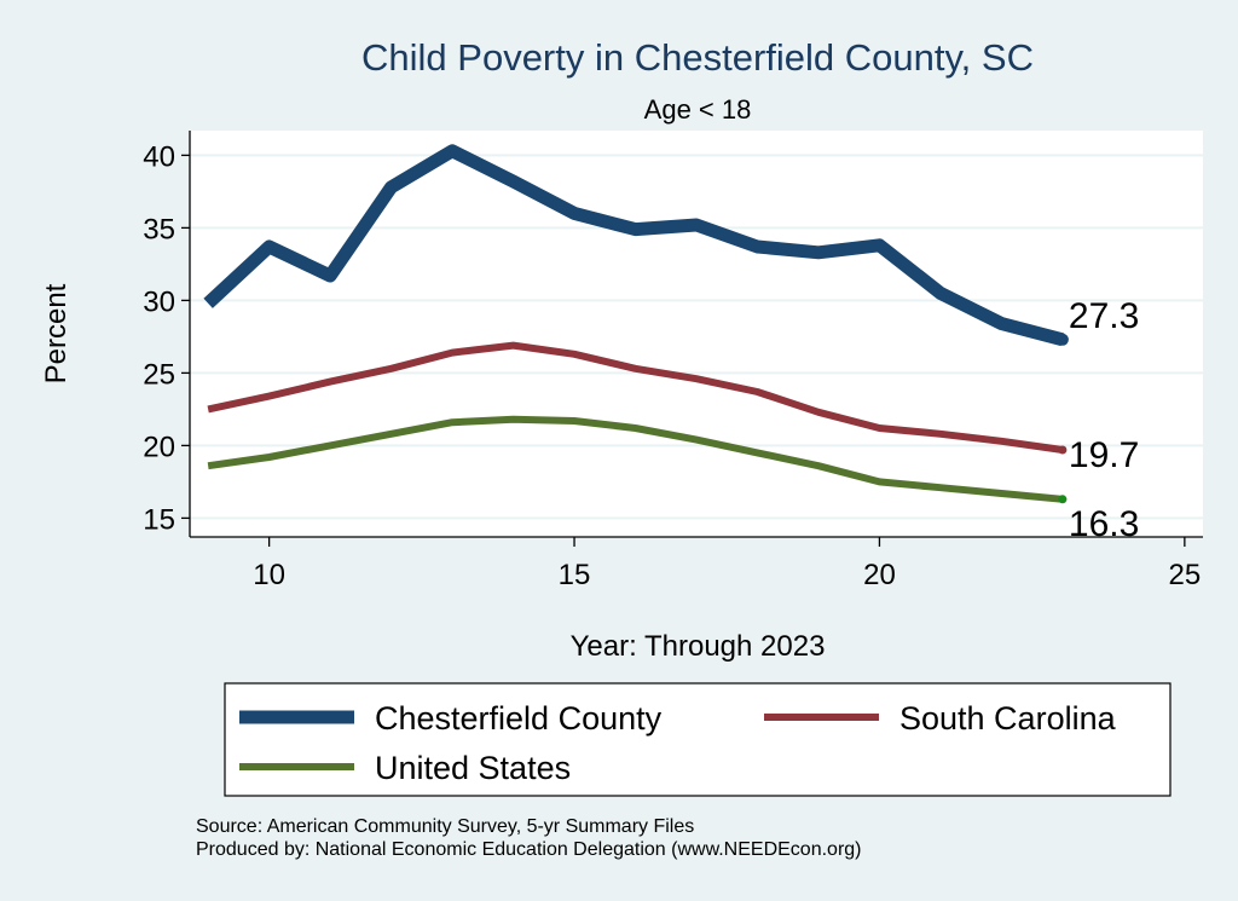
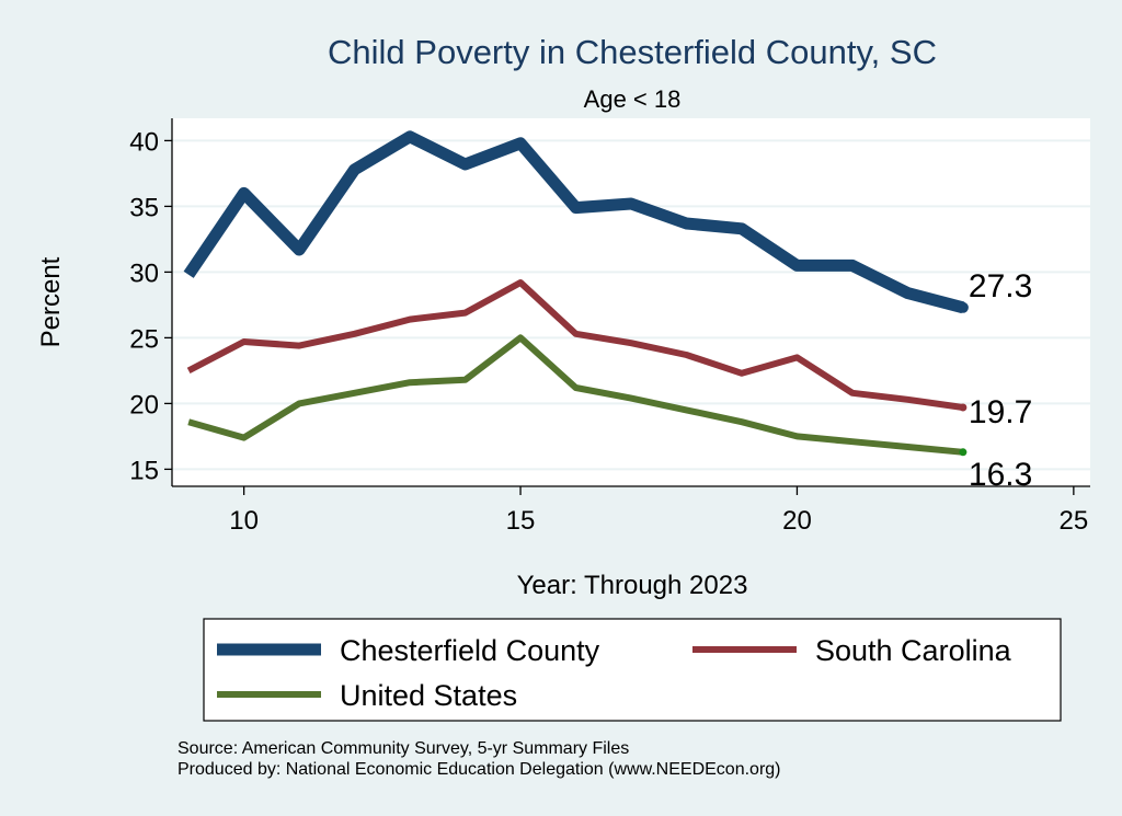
Chesterfield County/10: 33.7 -> 36.0
South Carolina/10: 23.4 -> 24.7
United States/10: 19.2 -> 17.4
Chesterfield County/15: 36.0 -> 39.8
South Carolina/15: 26.3 -> 29.2
United States/15: 21.7 -> 25.0
Chesterfield County/20: 33.8 -> 30.5
South Carolina/20: 21.2 -> 23.5
